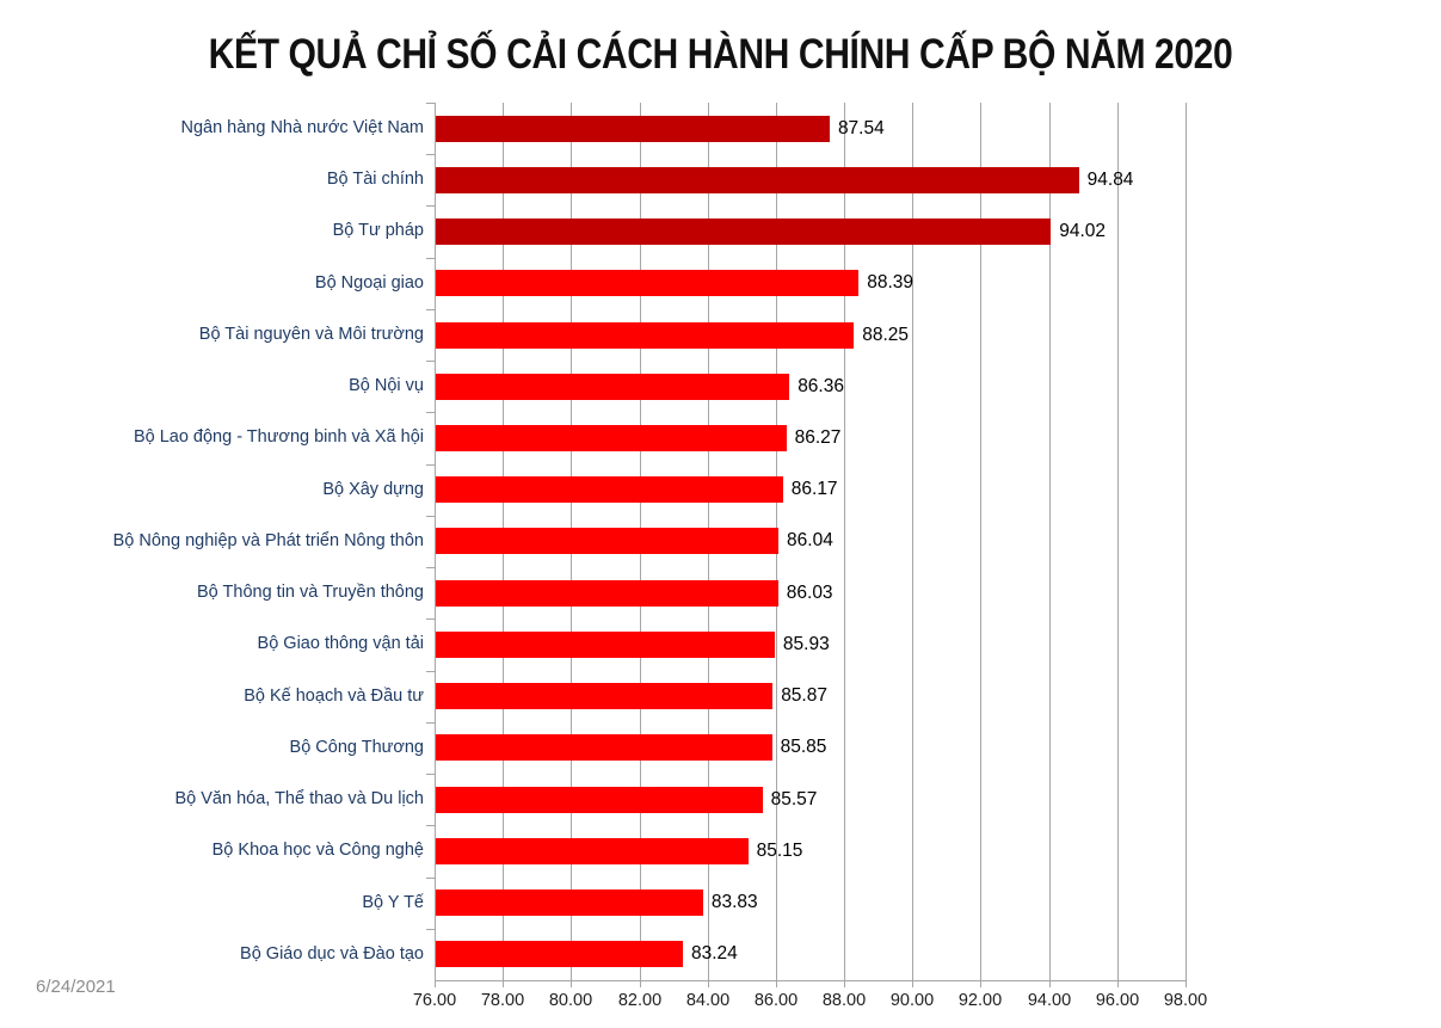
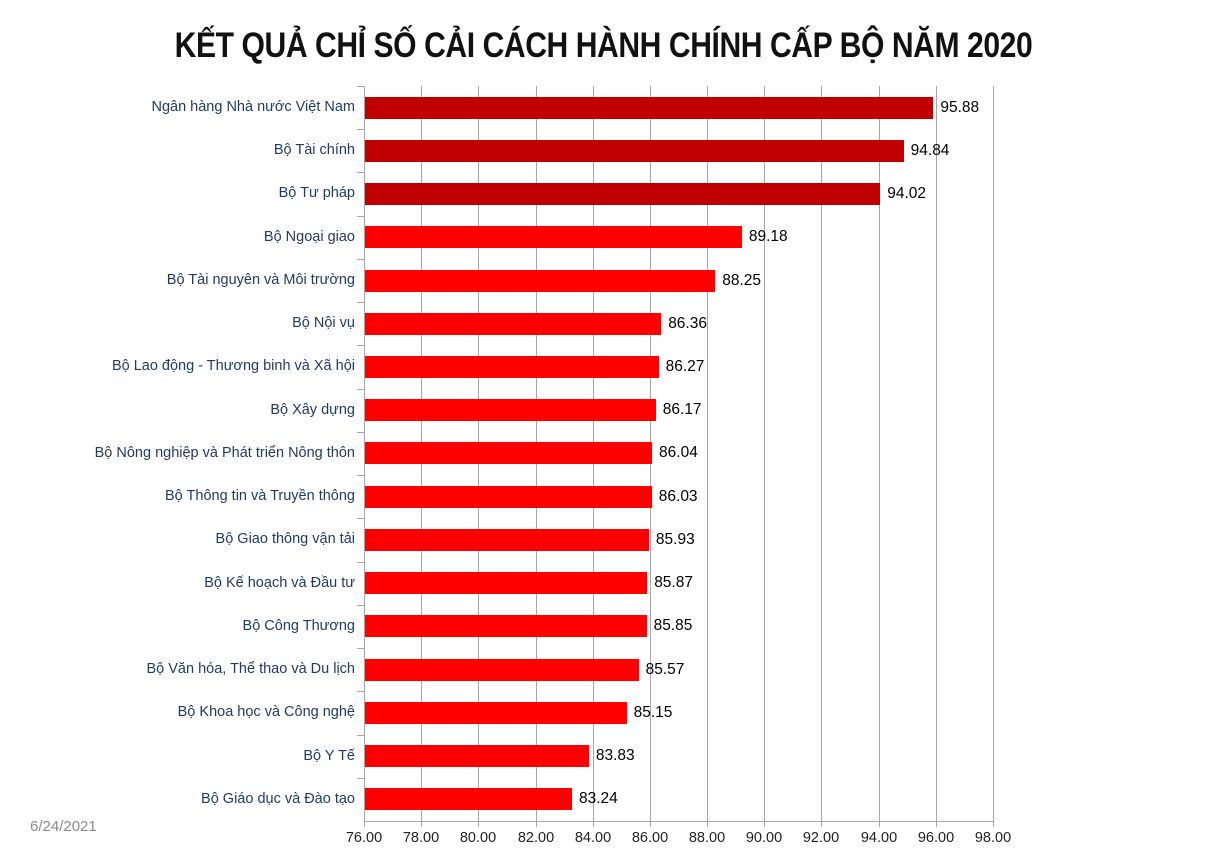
Ngân hàng Nhà nước Việt Nam: 87.54 -> 95.88
Bộ Ngoại giao: 88.39 -> 89.18
